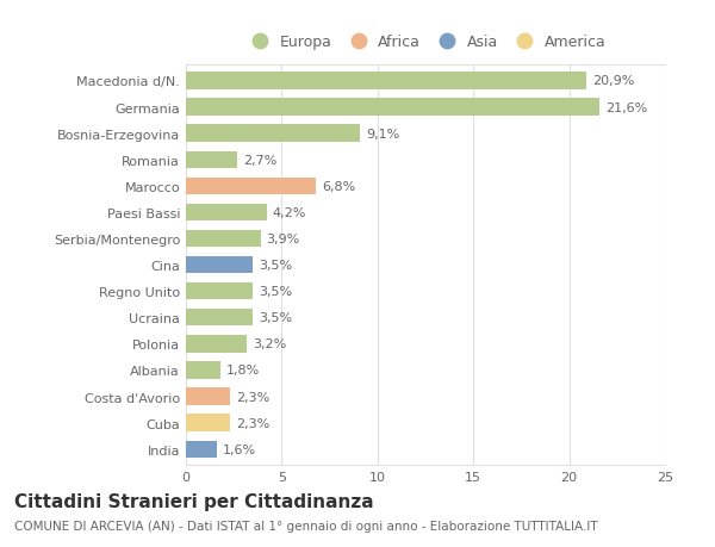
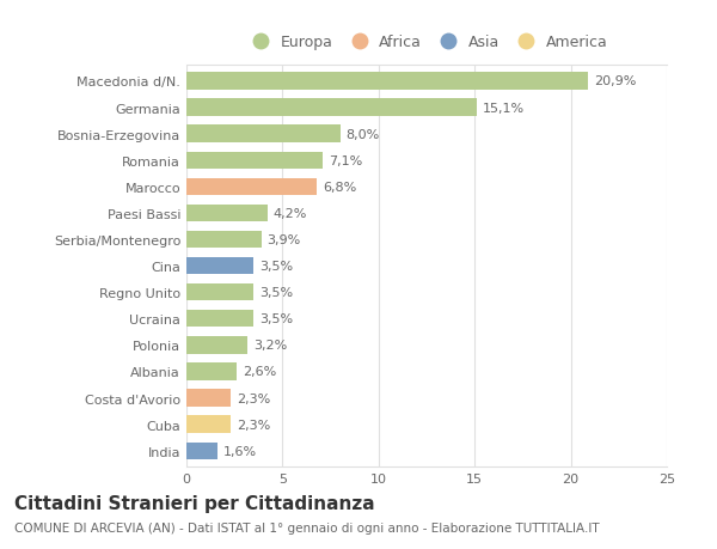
Germania: 21,6% -> 15,1%
Bosnia-Erzegovina: 9,1% -> 8,0%
Romania: 2,7% -> 7,1%
Albania: 1,8% -> 2,6%
